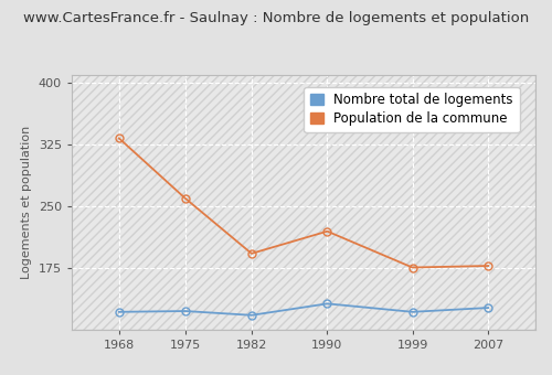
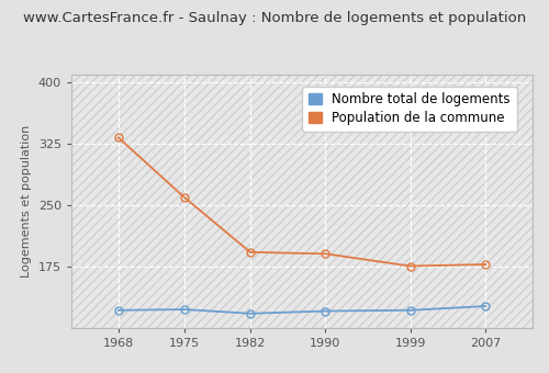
Nombre total de logements/1990: 132 -> 121
Population de la commune/1990: 220 -> 191
